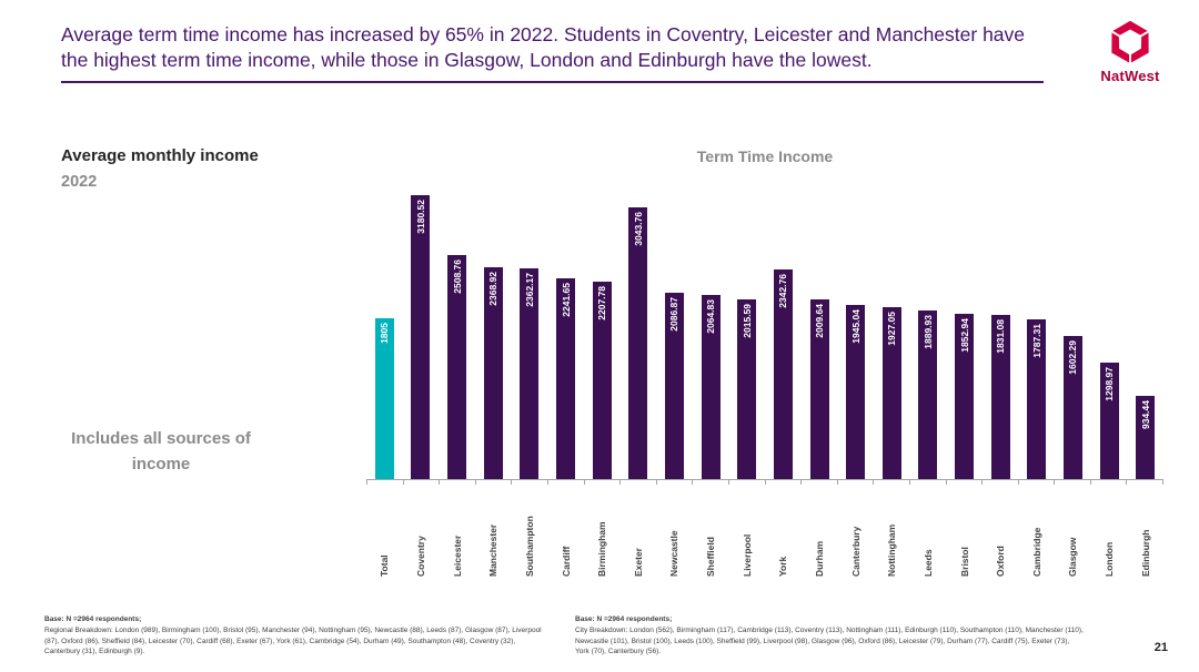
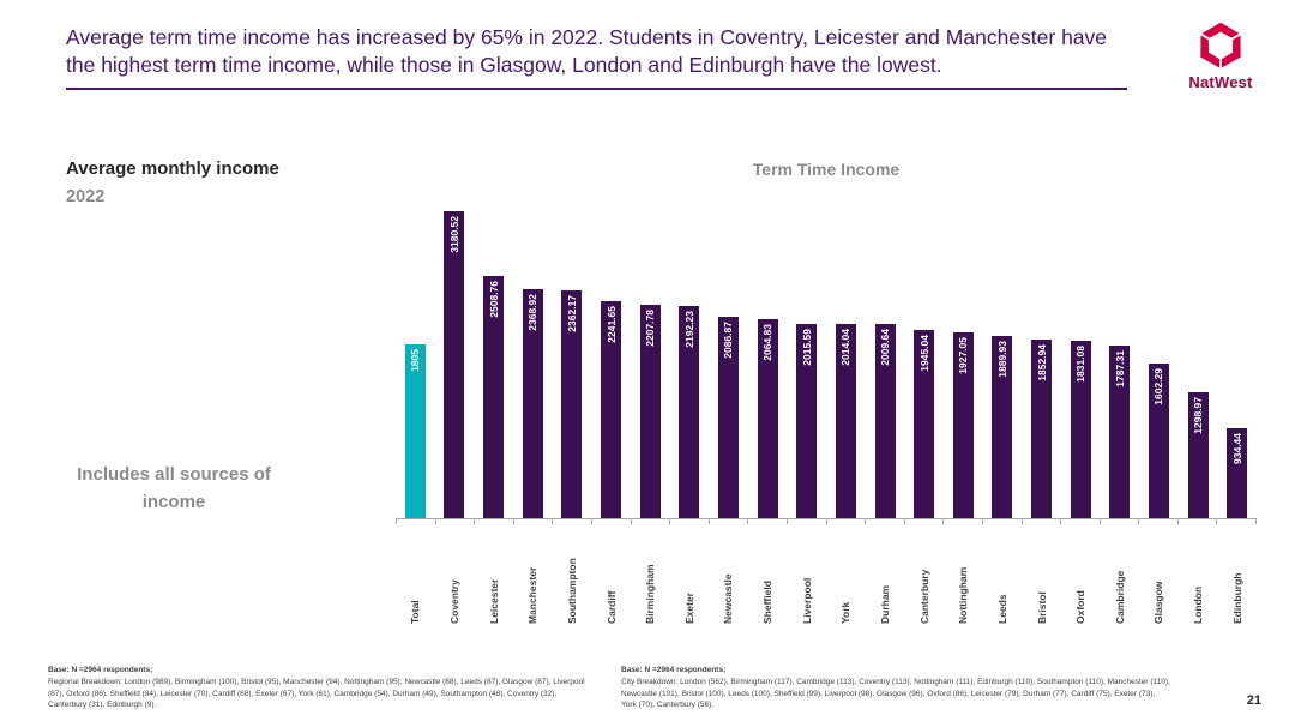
Exeter: 3043.76 -> 2192.23
York: 2342.76 -> 2014.04
